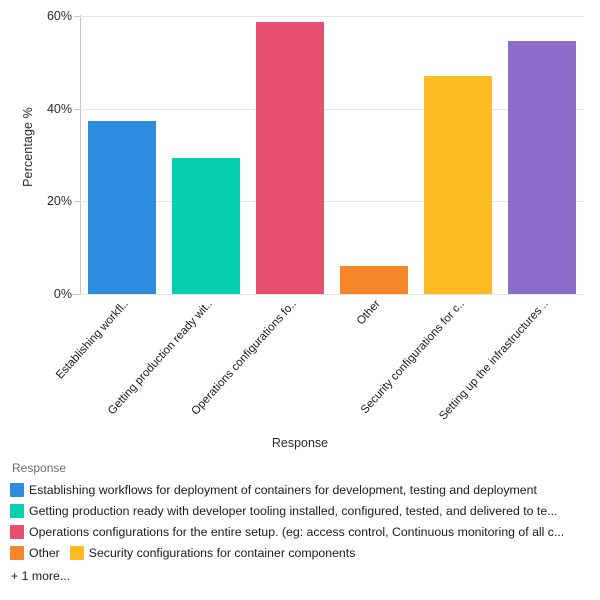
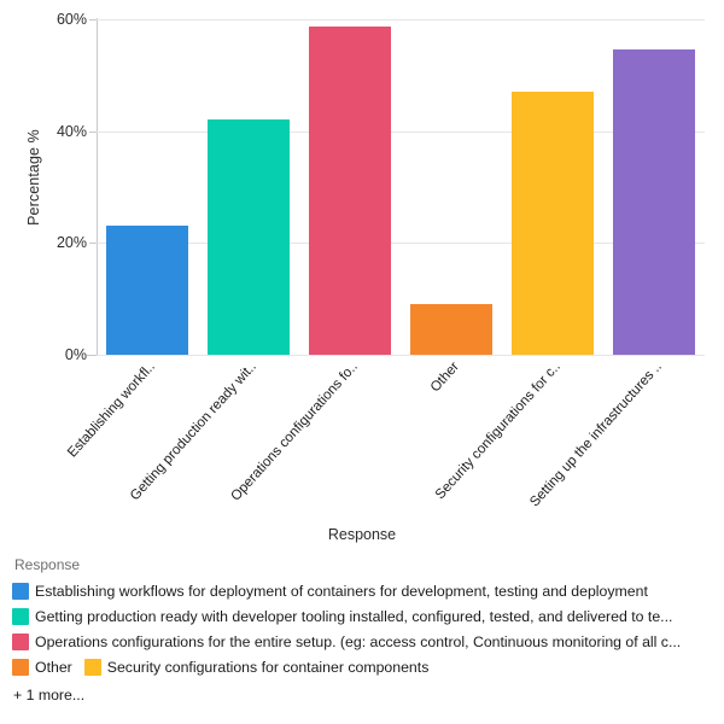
Establishing workfl..: 37% -> 23%
Getting production ready wit..: 29% -> 42%
Other: 6% -> 9%
